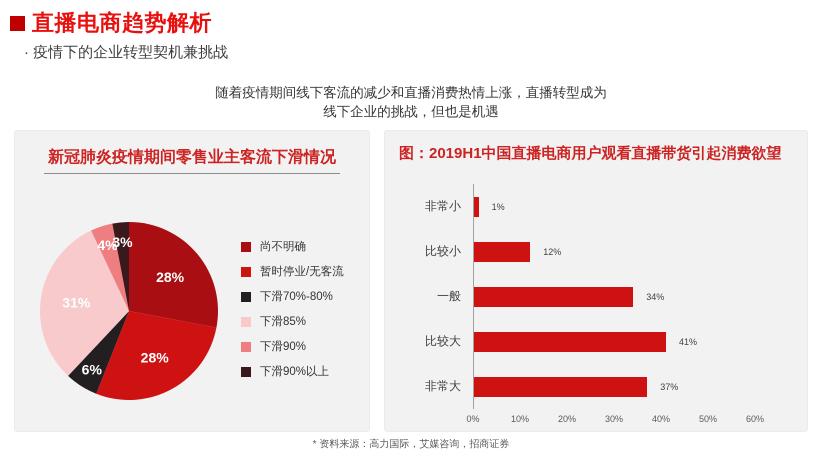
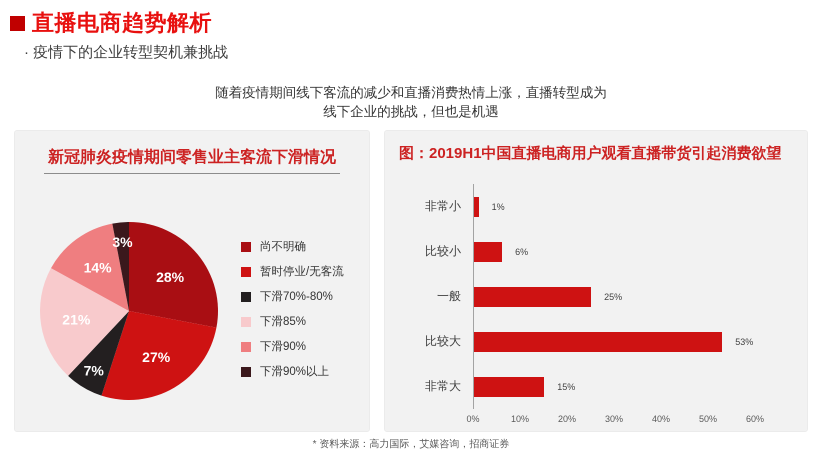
新冠肺炎疫情期间零售业主客流下滑情况/暂时停业/无客流: 28% -> 27%
新冠肺炎疫情期间零售业主客流下滑情况/下滑70%-80%: 6% -> 7%
新冠肺炎疫情期间零售业主客流下滑情况/下滑85%: 31% -> 21%
新冠肺炎疫情期间零售业主客流下滑情况/下滑90%: 4% -> 14%
图：2019H1中国直播电商用户观看直播带货引起消费欲望/比较小: 12% -> 6%
图：2019H1中国直播电商用户观看直播带货引起消费欲望/一般: 34% -> 25%
图：2019H1中国直播电商用户观看直播带货引起消费欲望/比较大: 41% -> 53%
图：2019H1中国直播电商用户观看直播带货引起消费欲望/非常大: 37% -> 15%
